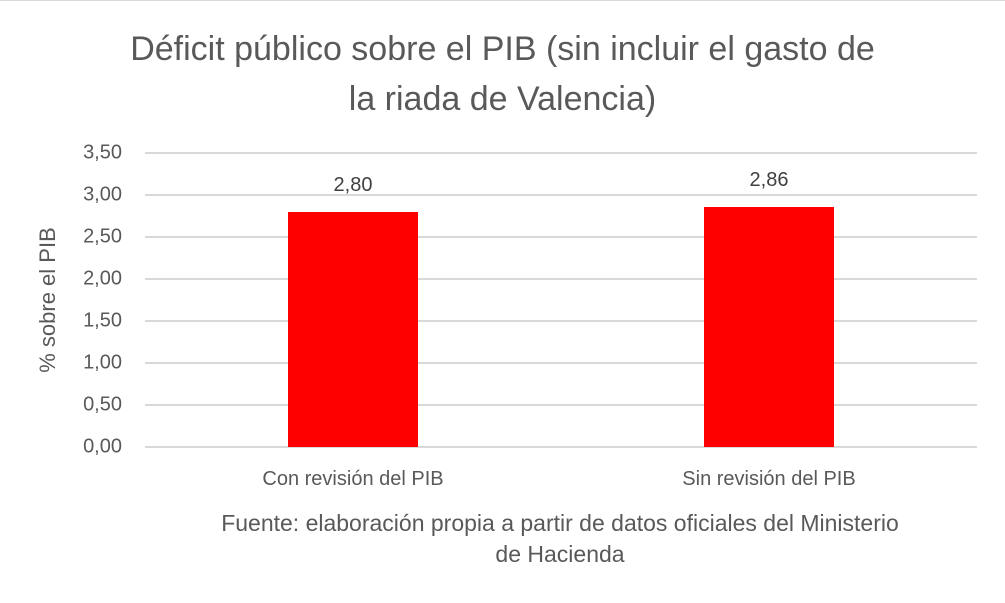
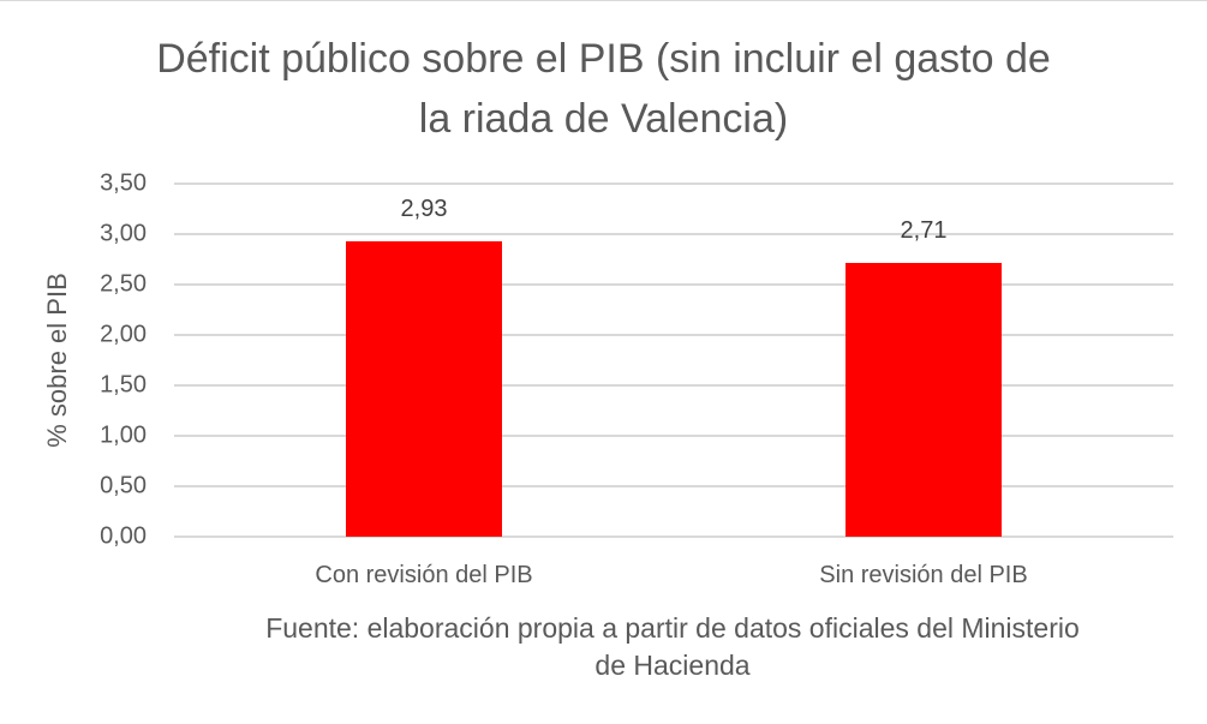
Con revisión del PIB: 2,80 -> 2,93
Sin revisión del PIB: 2,86 -> 2,71
